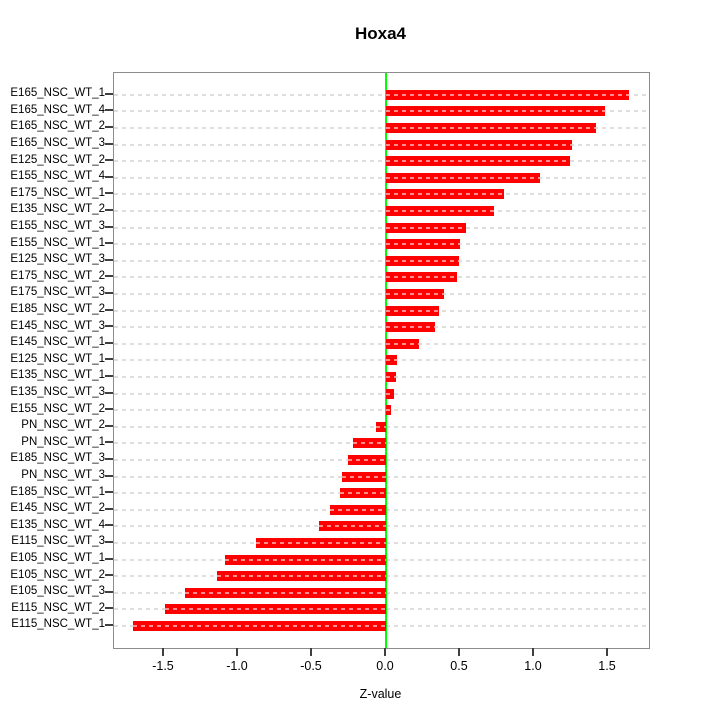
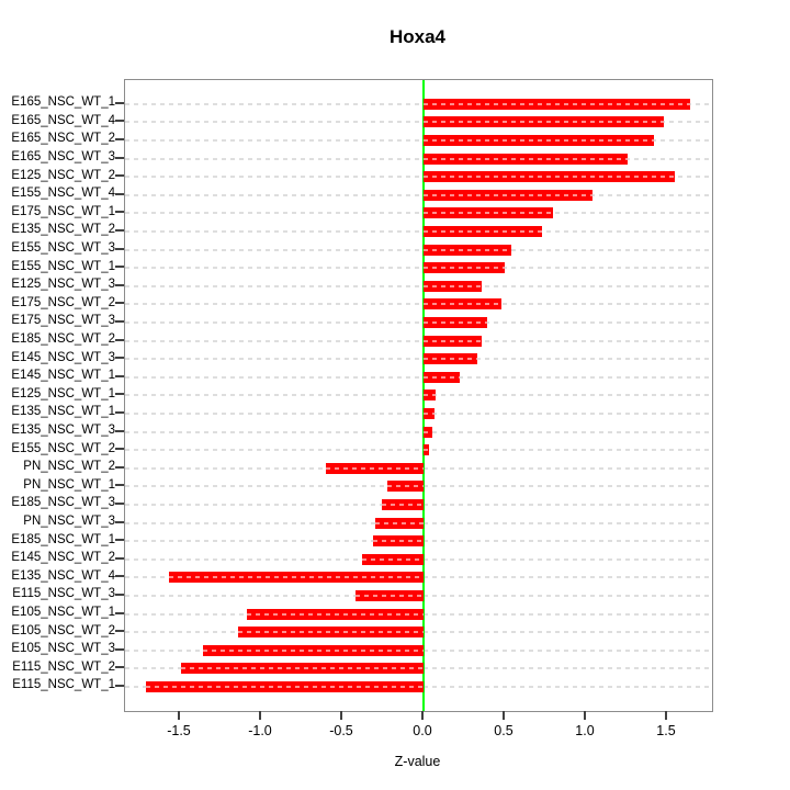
E125_NSC_WT_2: 1.24 -> 1.55
E125_NSC_WT_3: 0.49 -> 0.36
PN_NSC_WT_2: -0.07 -> -0.60
E135_NSC_WT_4: -0.45 -> -1.57
E115_NSC_WT_3: -0.88 -> -0.42
